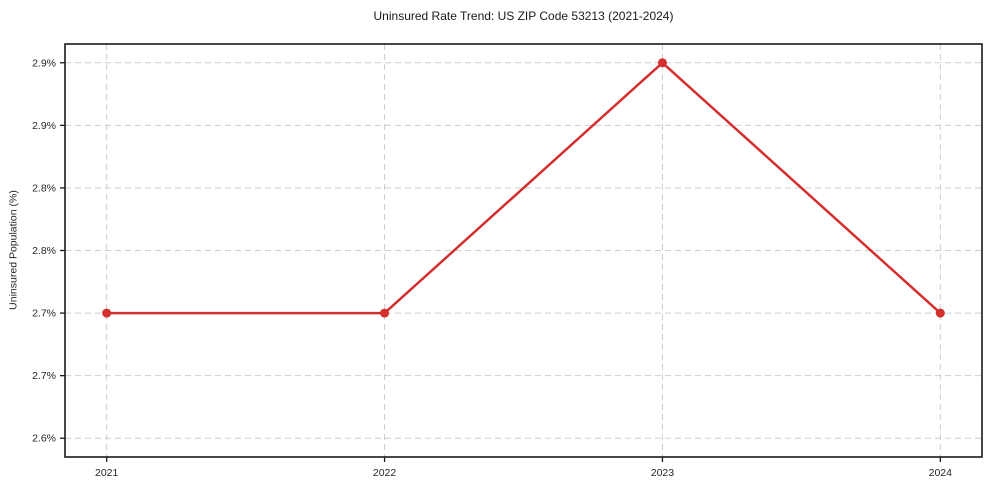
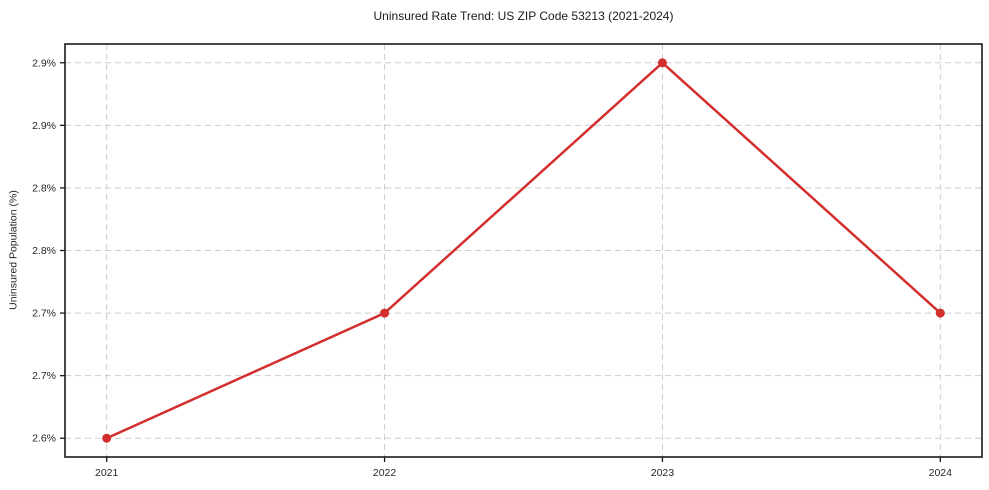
2021: 2.7% -> 2.6%
